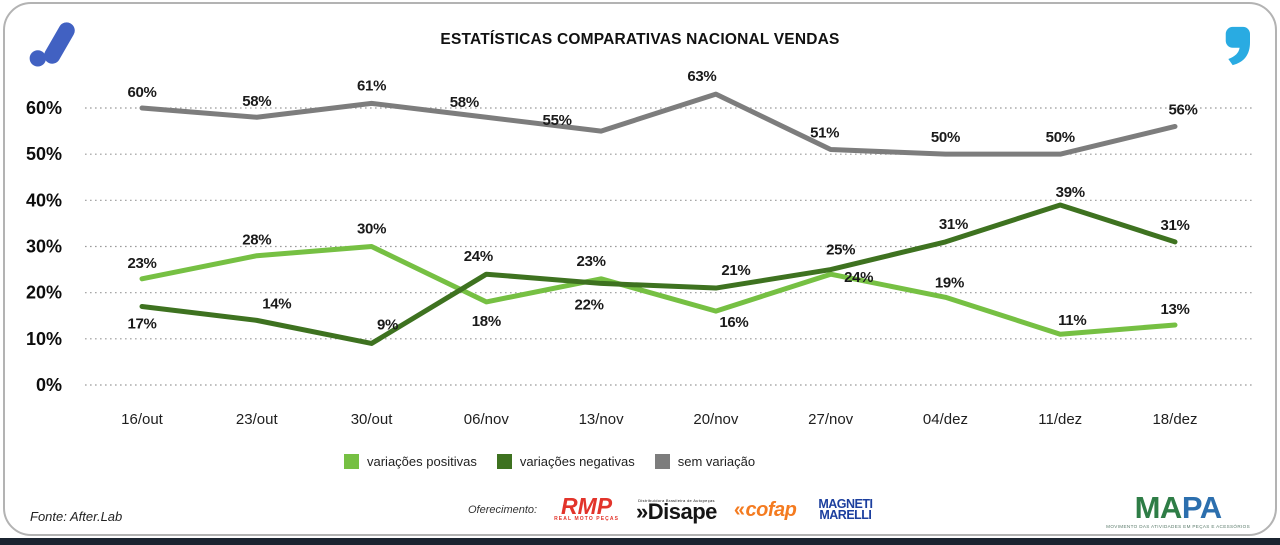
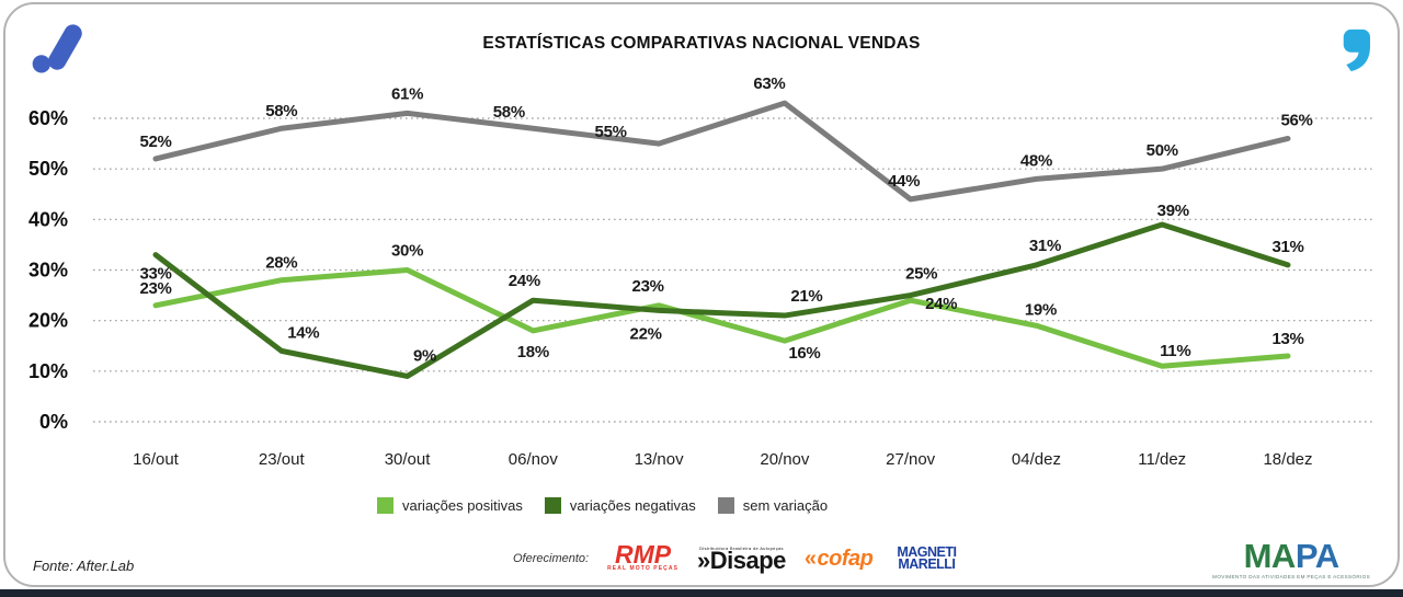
variações negativas/16/out: 17% -> 33%
sem variação/16/out: 60% -> 52%
sem variação/27/nov: 51% -> 44%
sem variação/04/dez: 50% -> 48%
